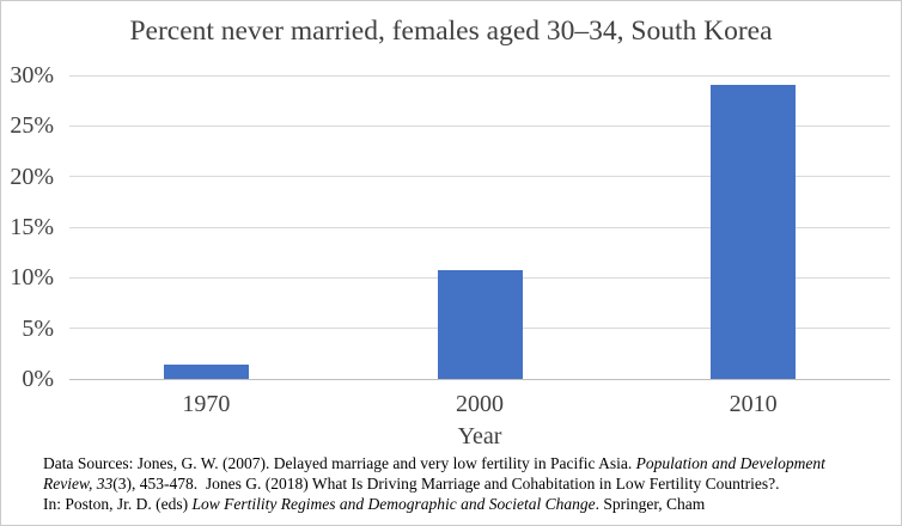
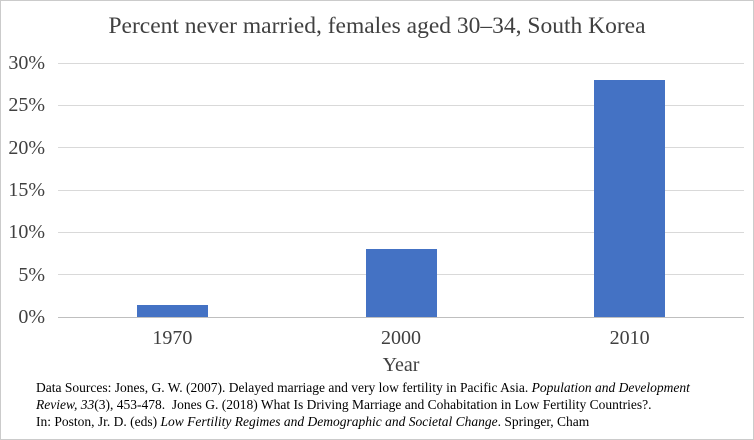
2000: 11% -> 8%
2010: 29% -> 28%
